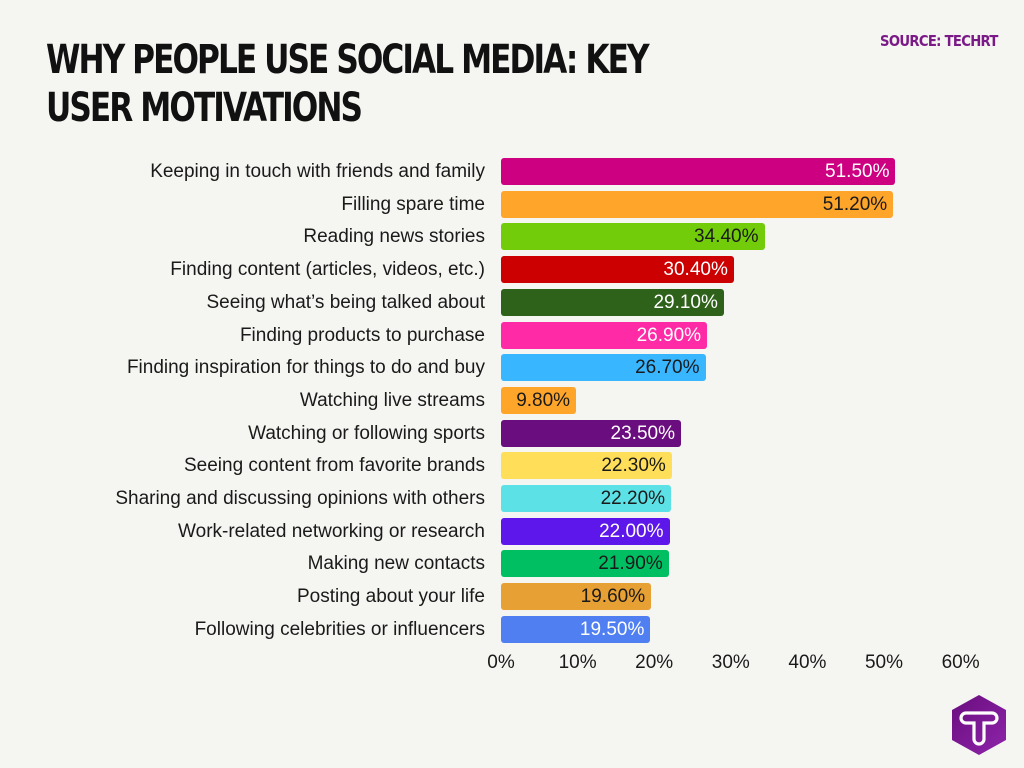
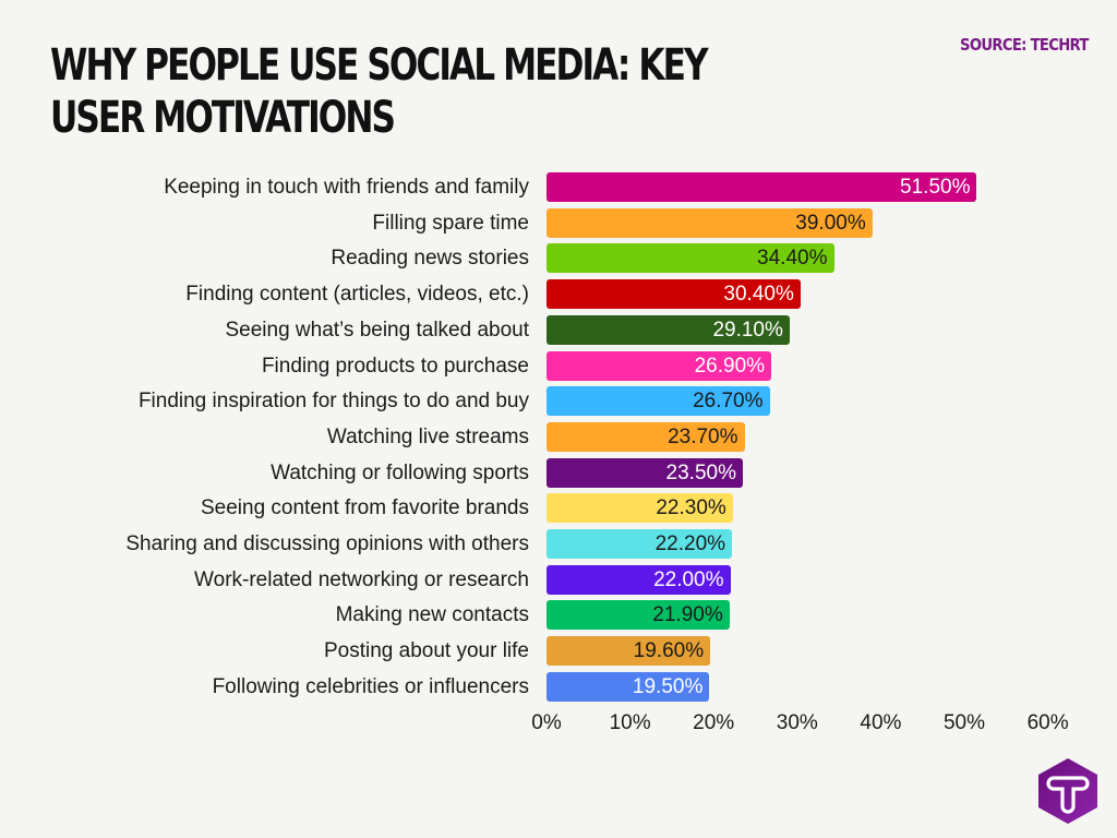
Filling spare time: 51.20% -> 39.00%
Watching live streams: 9.80% -> 23.70%
